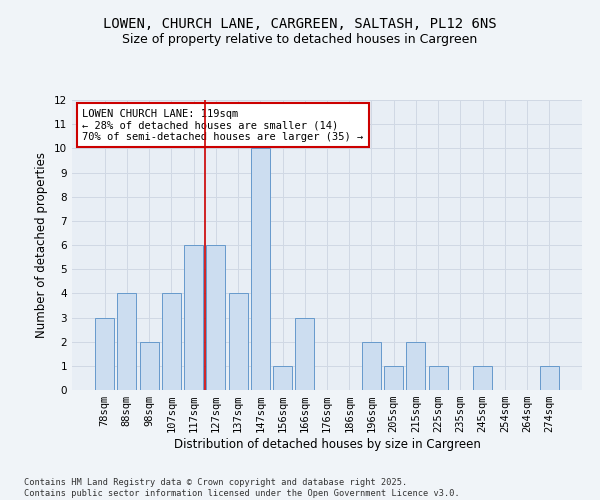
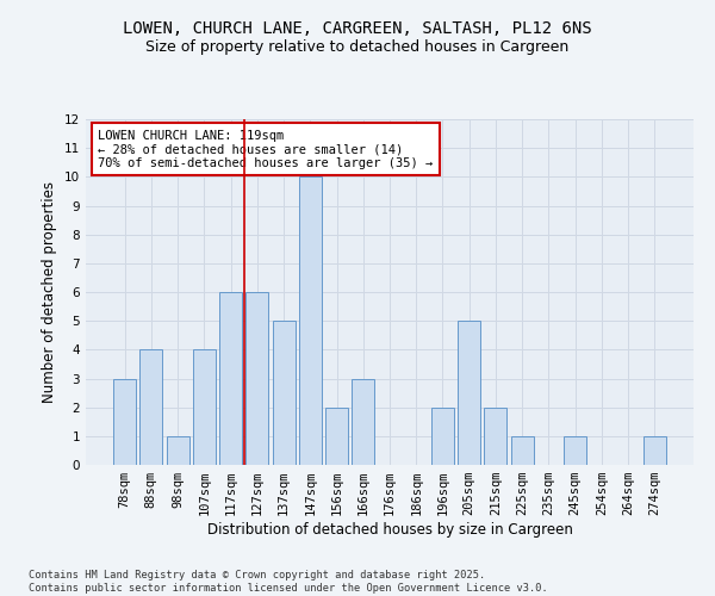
98sqm: 2 -> 1
137sqm: 4 -> 5
156sqm: 1 -> 2
205sqm: 1 -> 5
